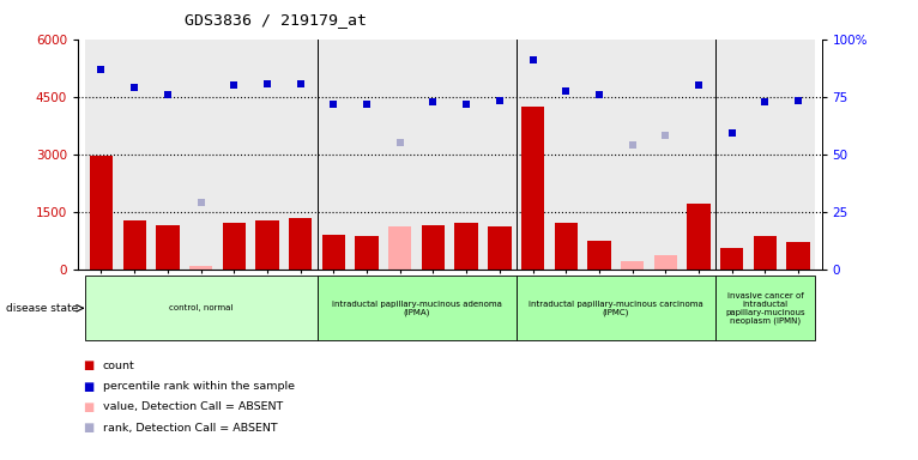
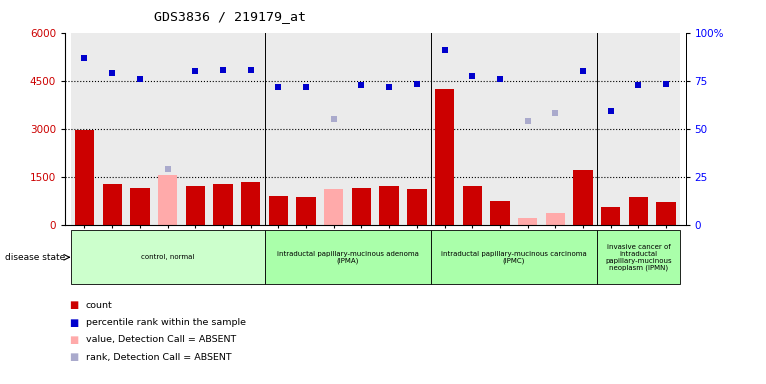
GSM490141: 80 -> 1550
